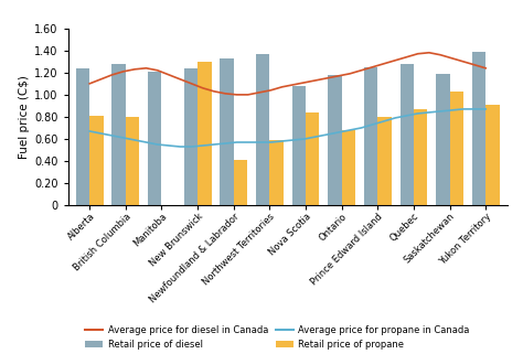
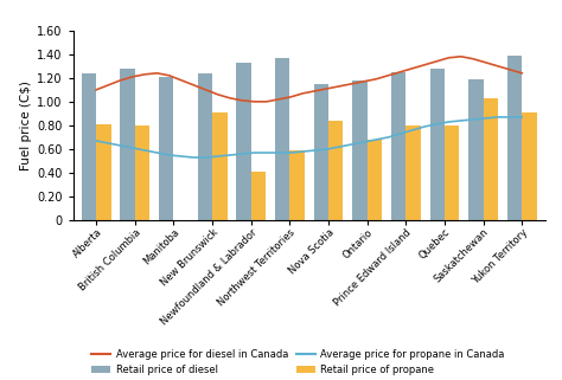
Retail price of propane/New Brunswick: 1.30 -> 0.91
Retail price of diesel/Nova Scotia: 1.08 -> 1.15
Retail price of propane/Quebec: 0.87 -> 0.80
